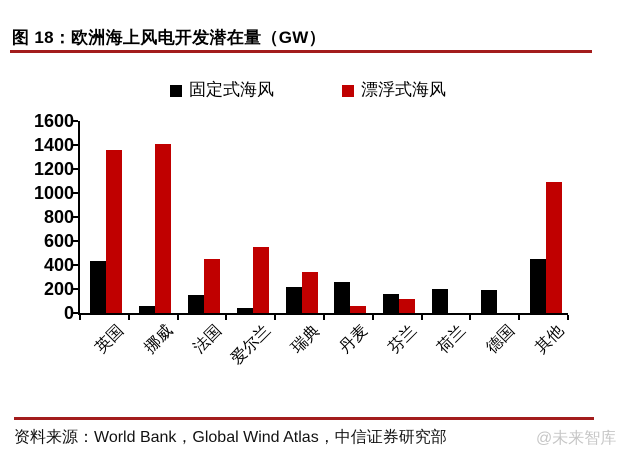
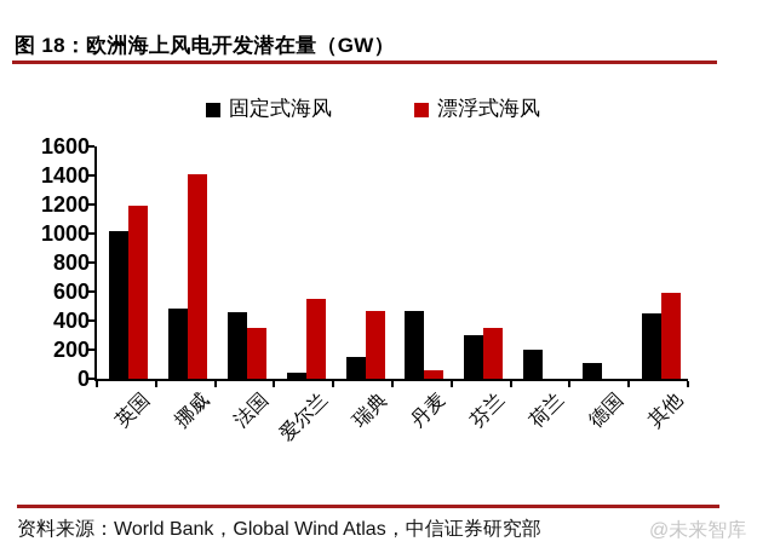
固定式海风/英国: 430 -> 1020
漂浮式海风/英国: 1360 -> 1190
固定式海风/挪威: 60 -> 480
固定式海风/法国: 150 -> 460
漂浮式海风/法国: 450 -> 350
固定式海风/瑞典: 220 -> 150
漂浮式海风/瑞典: 340 -> 470
固定式海风/丹麦: 260 -> 470
固定式海风/芬兰: 160 -> 300
漂浮式海风/芬兰: 120 -> 350
固定式海风/德国: 200 -> 110
漂浮式海风/其他: 1090 -> 590
